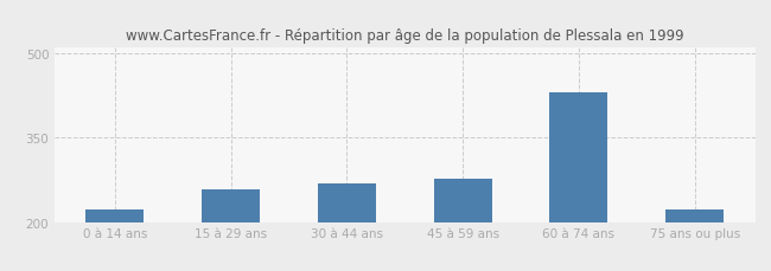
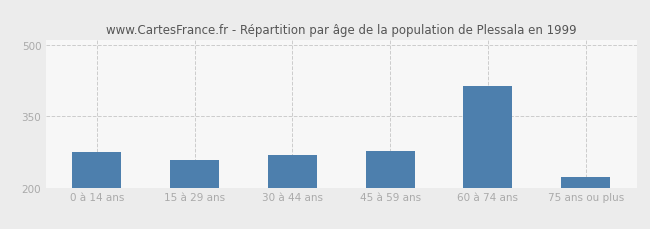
0 à 14 ans: 222 -> 275
60 à 74 ans: 430 -> 415
